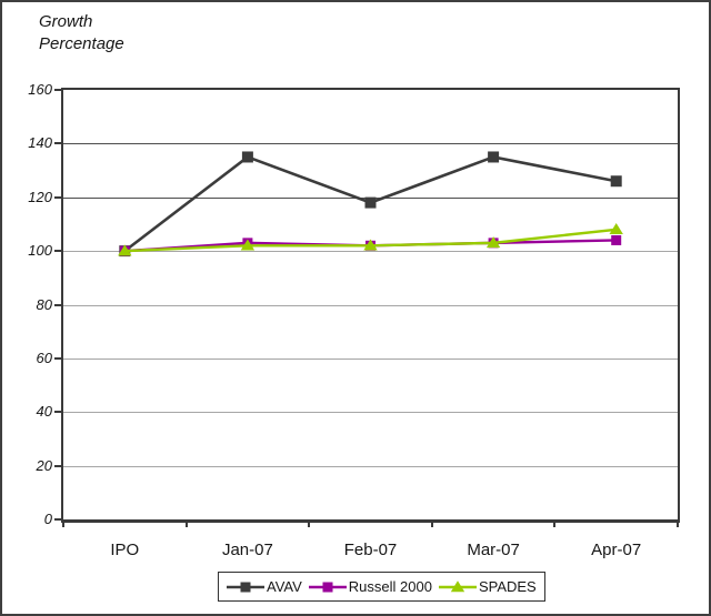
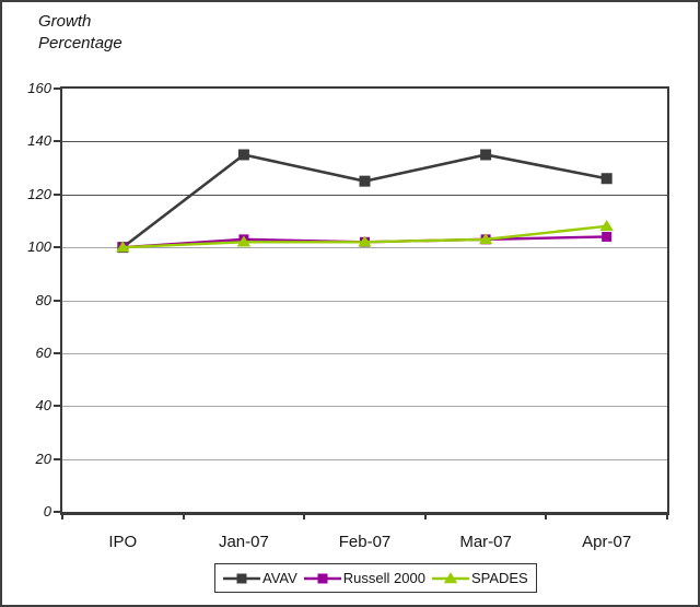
AVAV/Feb-07: 118 -> 125
